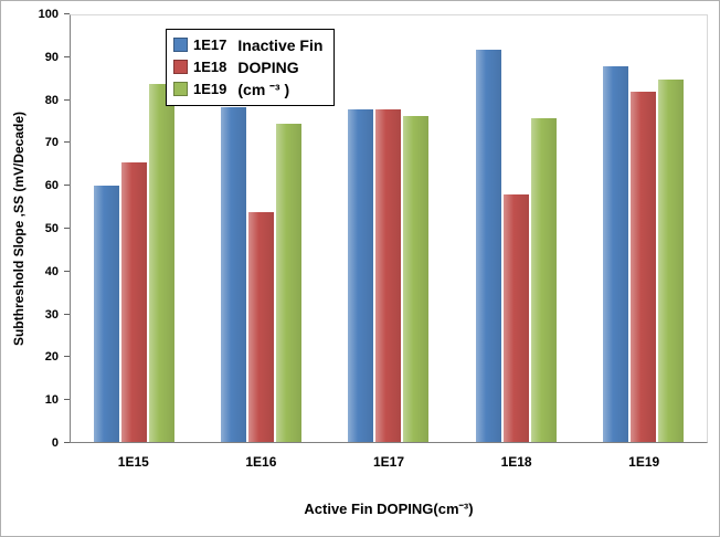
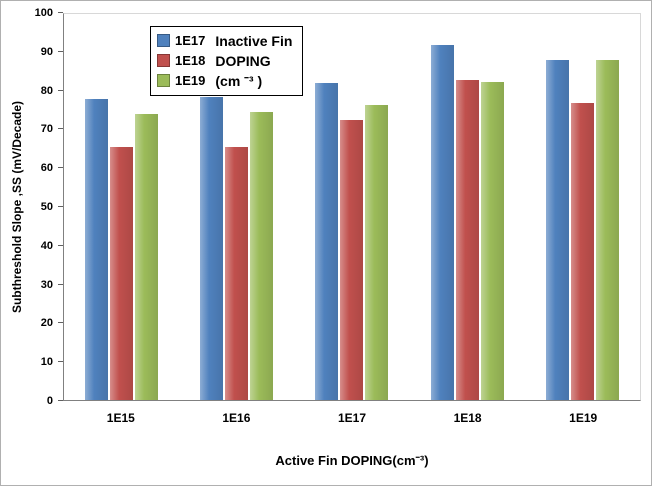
1E17/1E15: 60 -> 78
1E19/1E15: 84 -> 74
1E18/1E16: 54 -> 66
1E17/1E17: 78 -> 82
1E18/1E17: 78 -> 72
1E18/1E18: 58 -> 83
1E19/1E18: 76 -> 82
1E18/1E19: 82 -> 77
1E19/1E19: 85 -> 88
